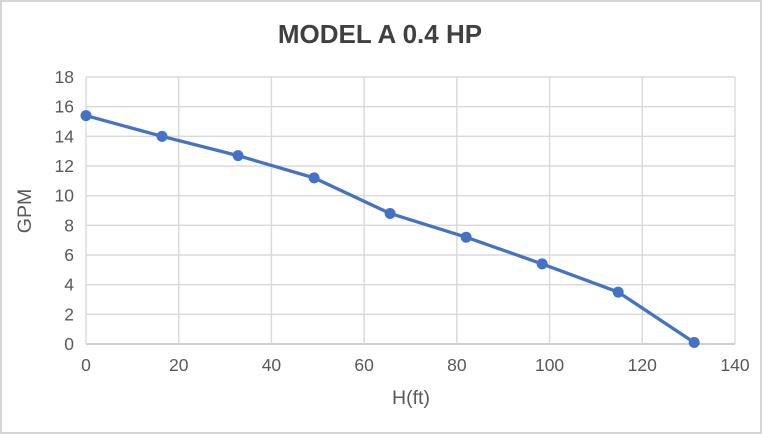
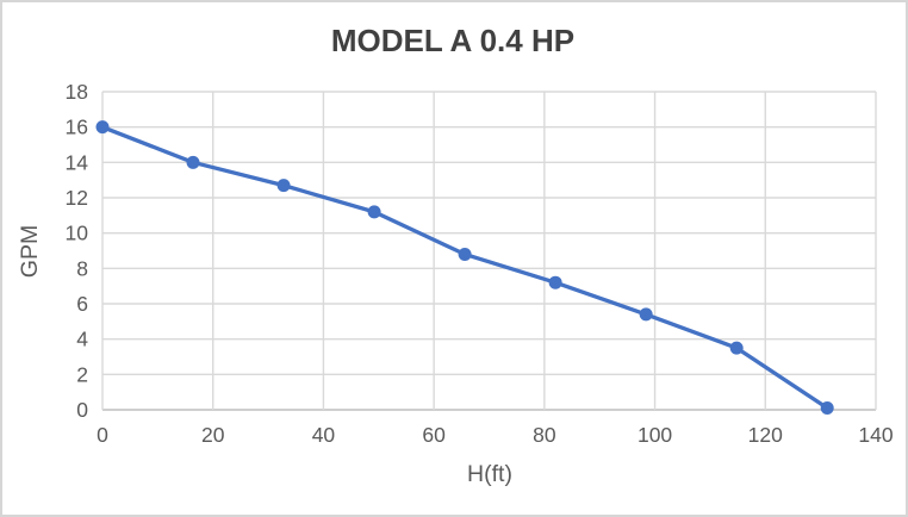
0: 15.4 -> 16.0
